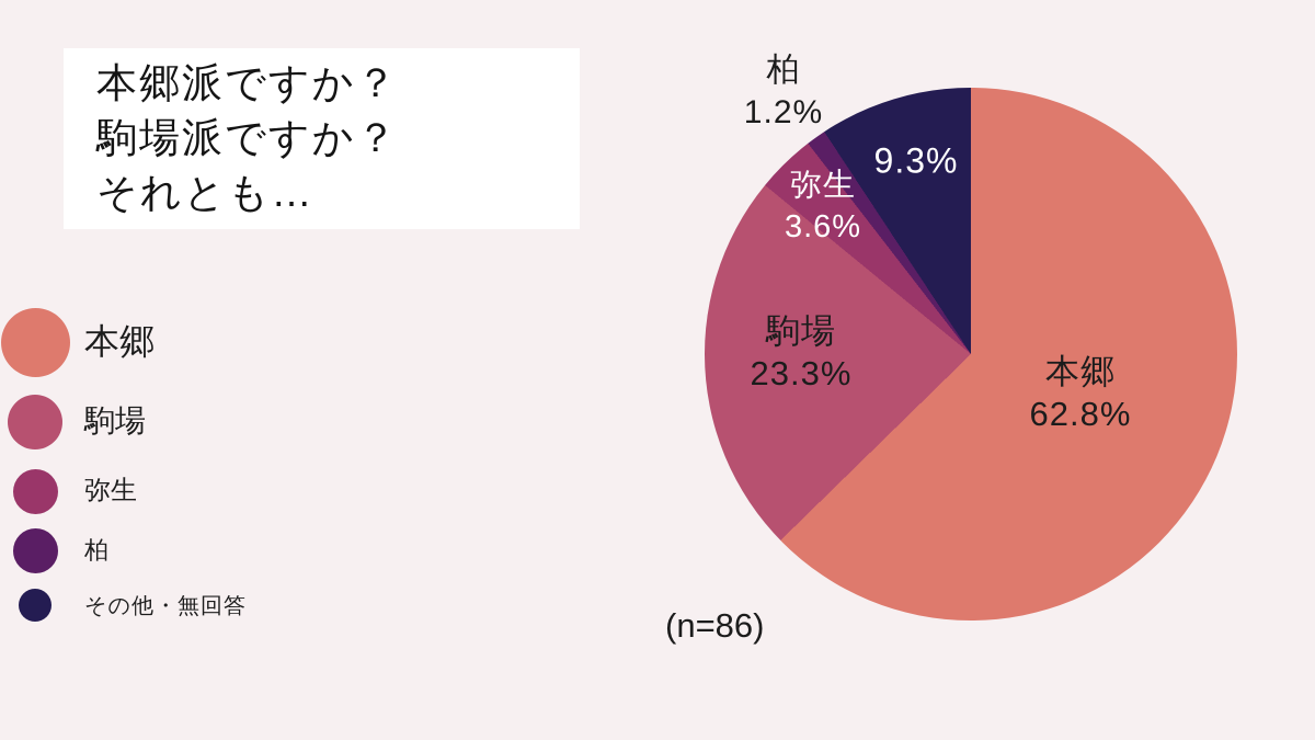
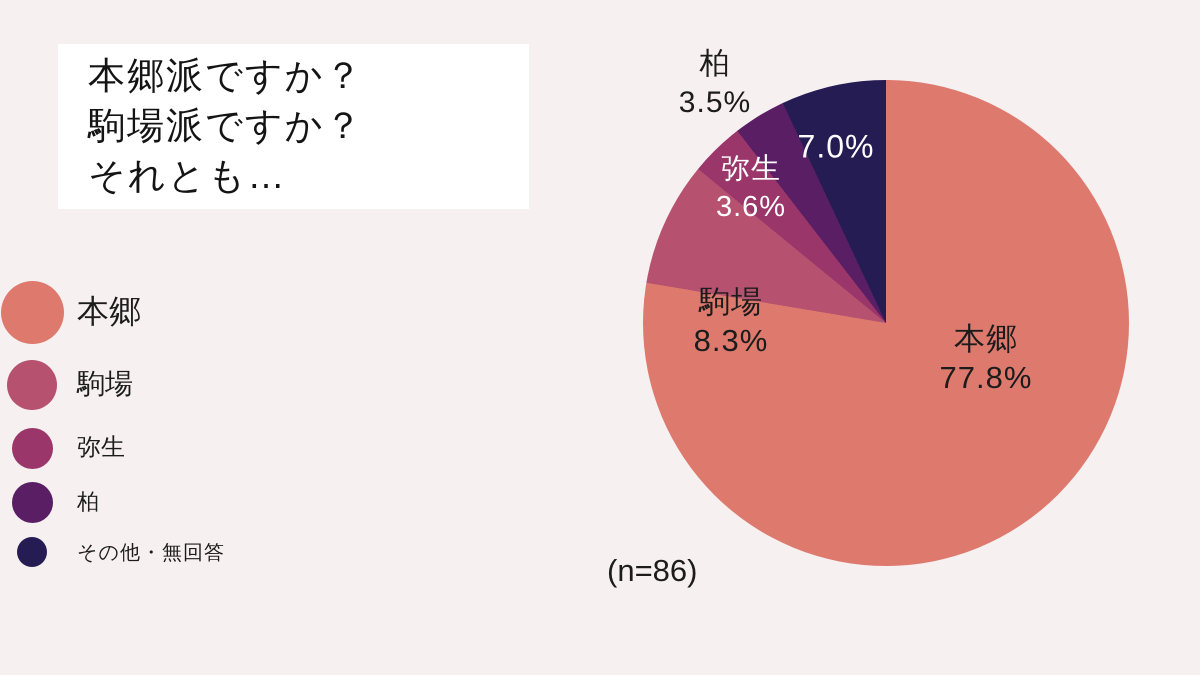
本郷: 62.8% -> 77.8%
駒場: 23.3% -> 8.3%
柏: 1.2% -> 3.5%
その他・無回答: 9.3% -> 7.0%
